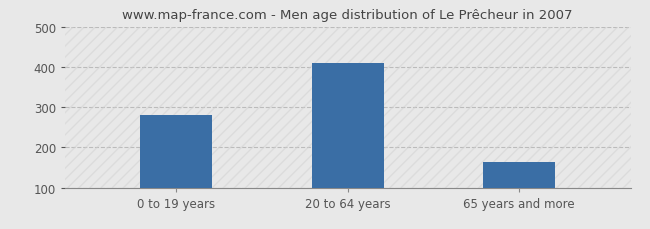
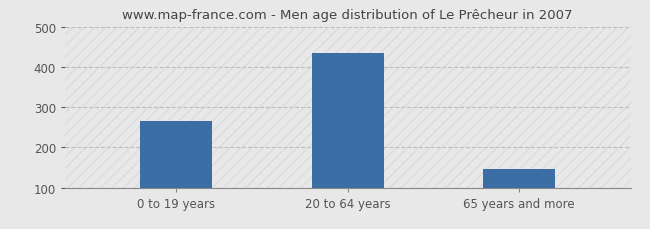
0 to 19 years: 280 -> 265
20 to 64 years: 410 -> 435
65 years and more: 163 -> 145
